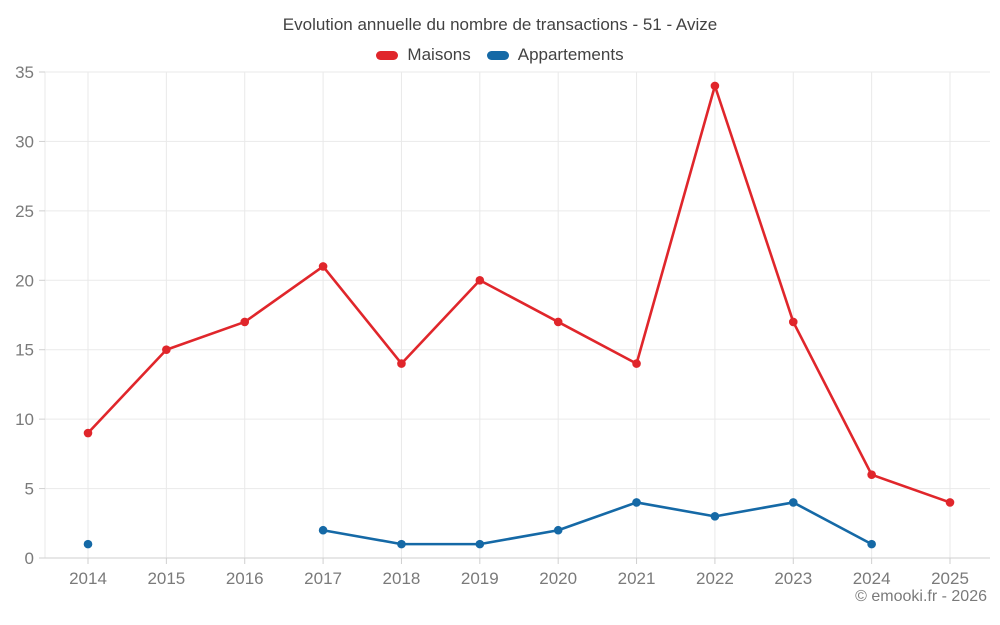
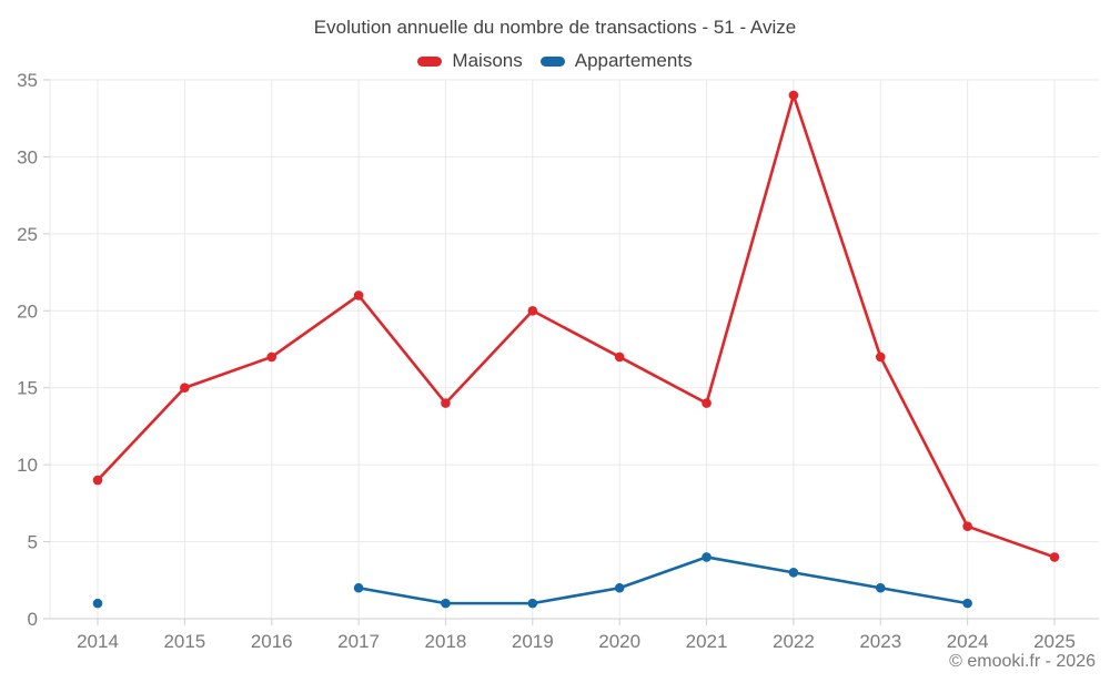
Appartements/2023: 4 -> 2
